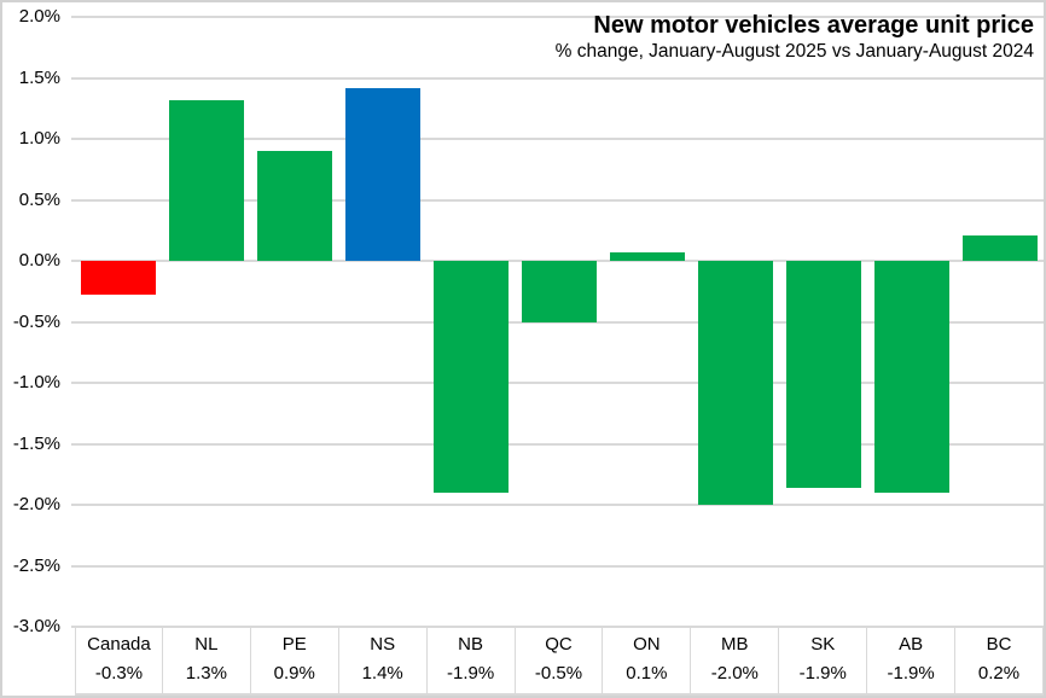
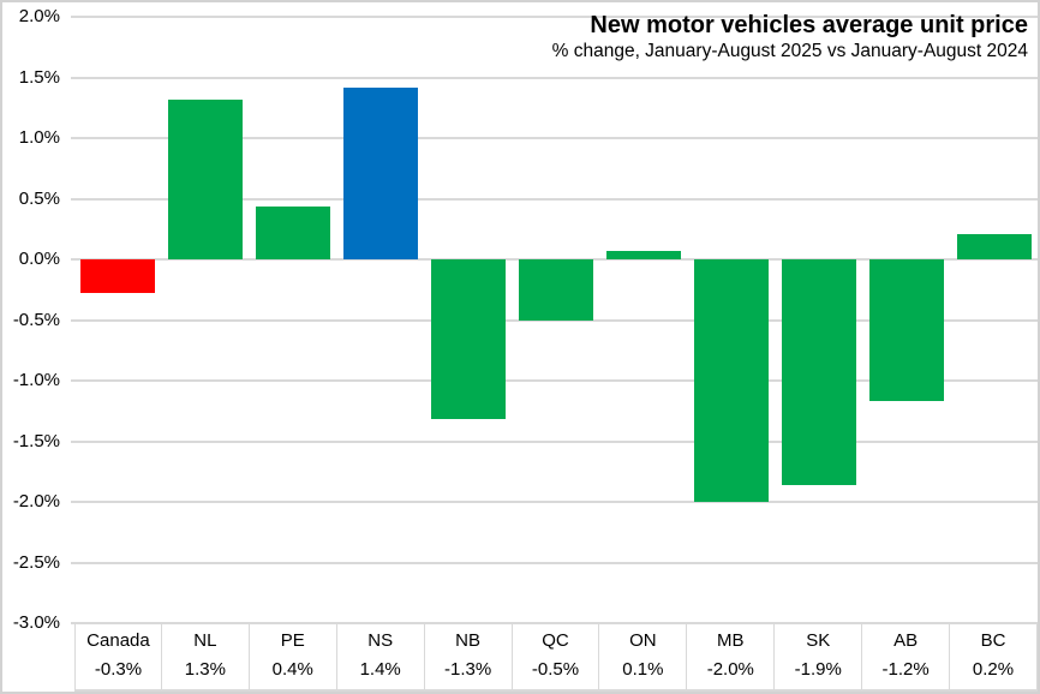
PE: 0.9% -> 0.4%
NB: -1.9% -> -1.3%
AB: -1.9% -> -1.2%
